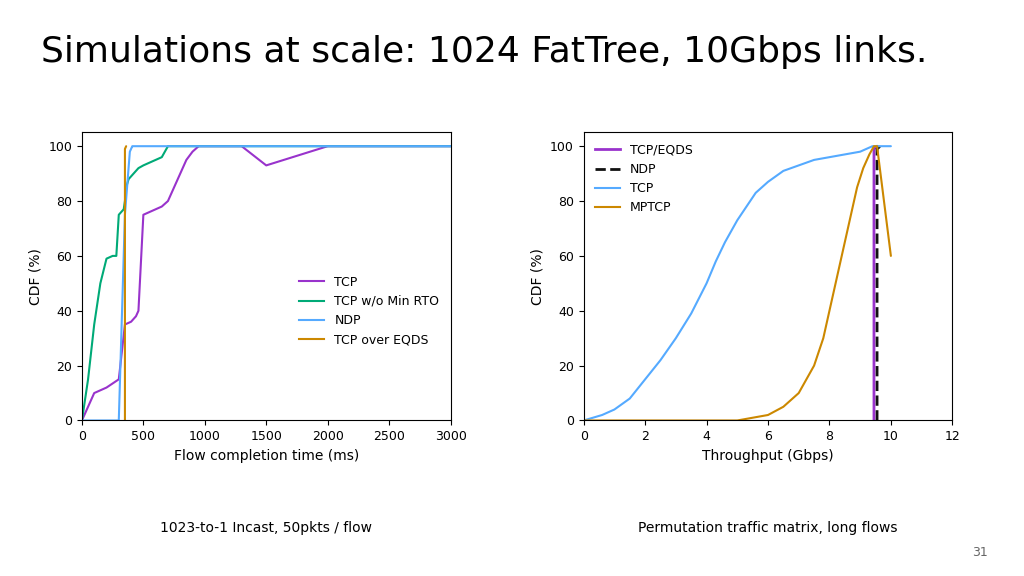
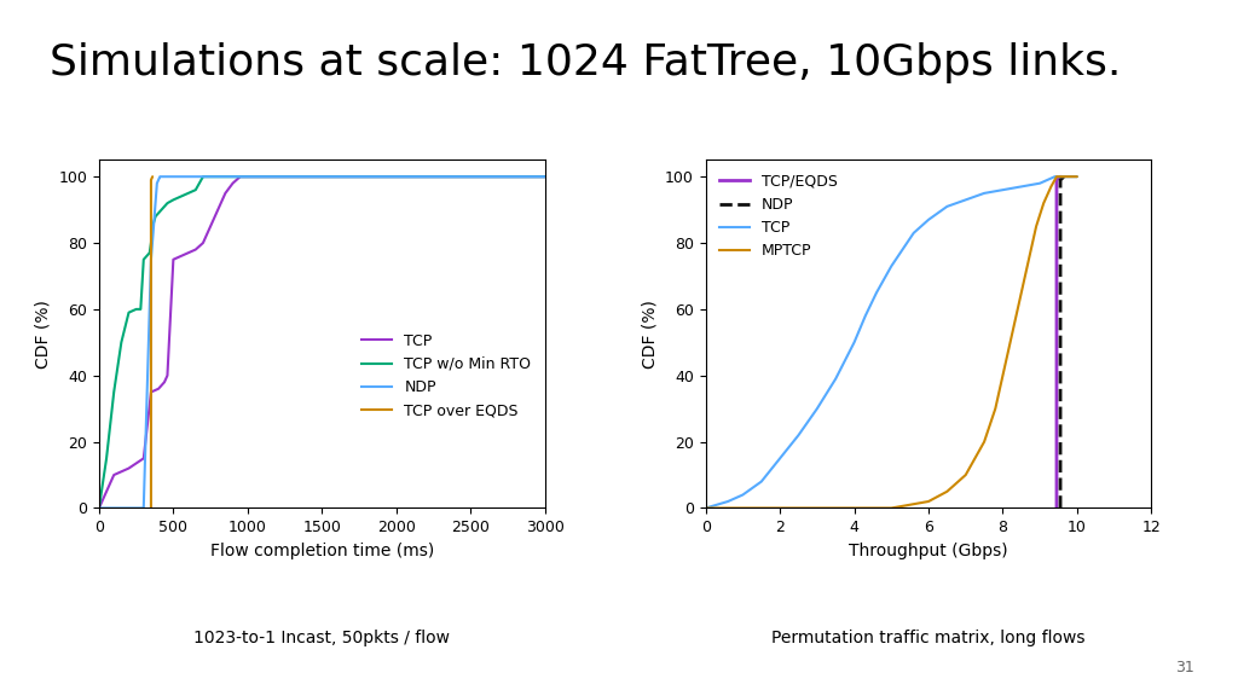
TCP/1500: 93 -> 100
MPTCP/10: 60 -> 100
